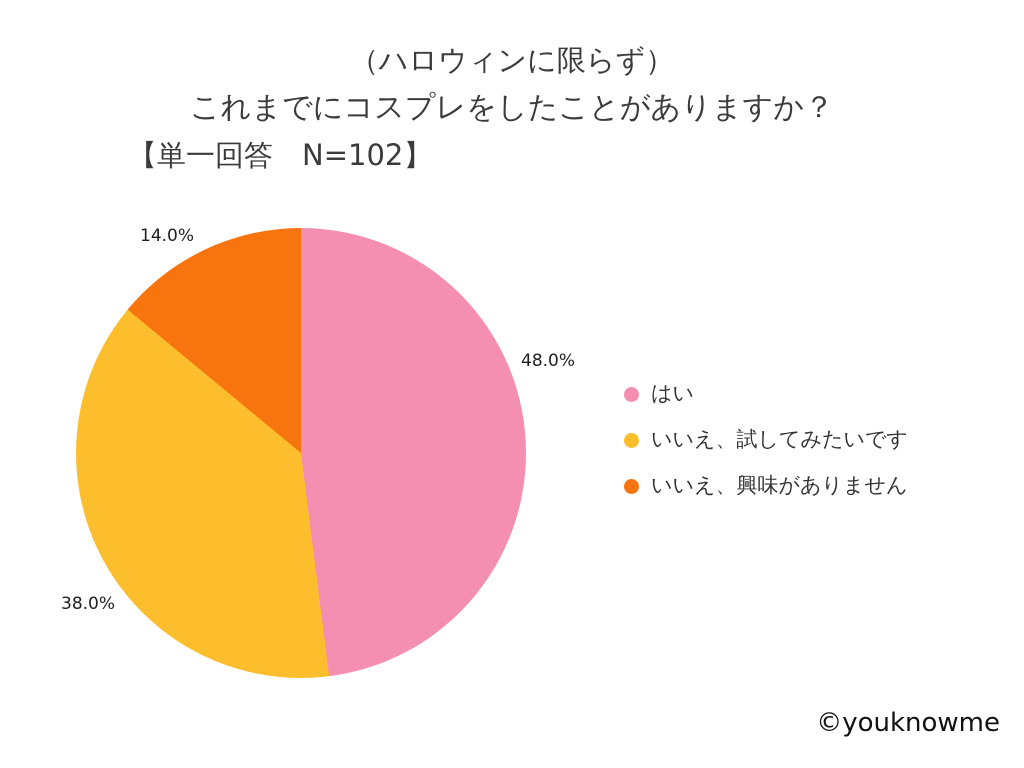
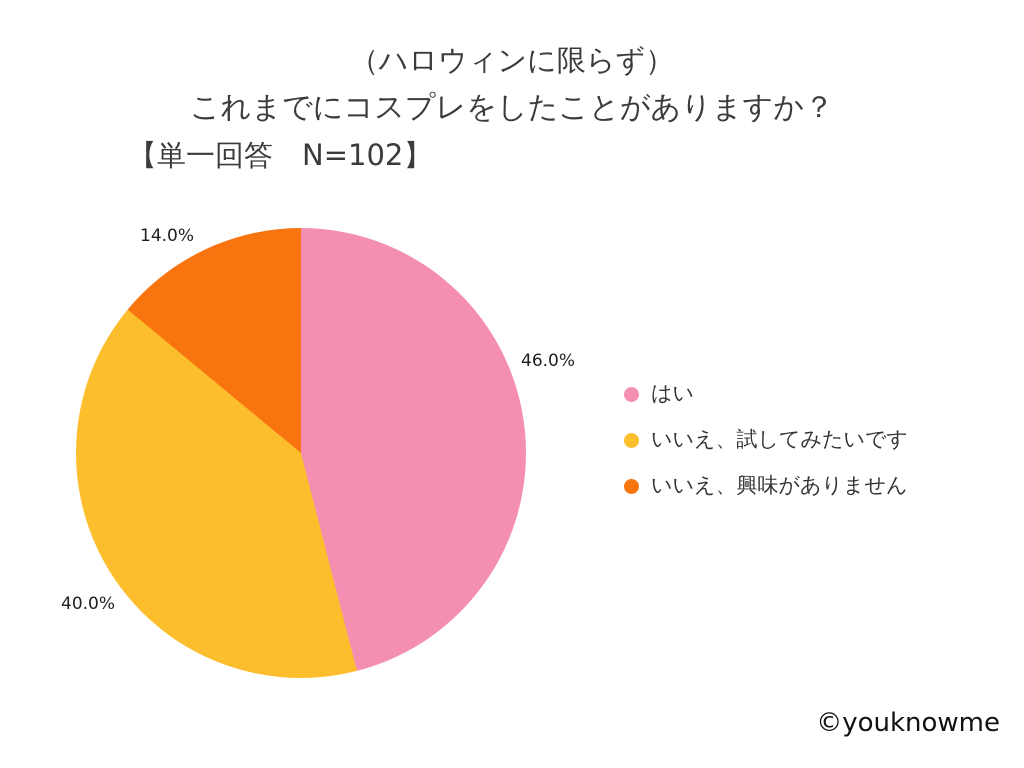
はい: 48.0% -> 46.0%
いいえ、試してみたいです: 38.0% -> 40.0%
